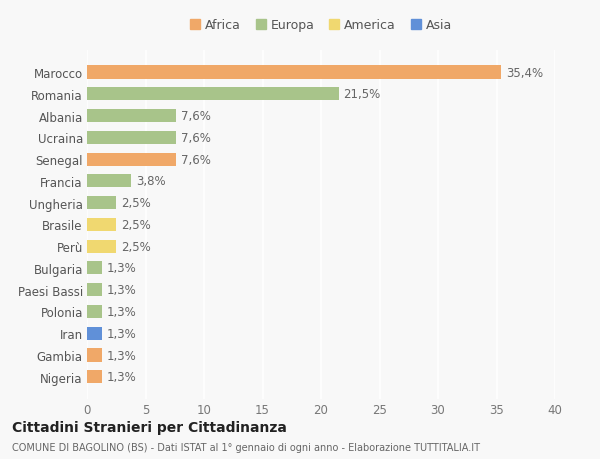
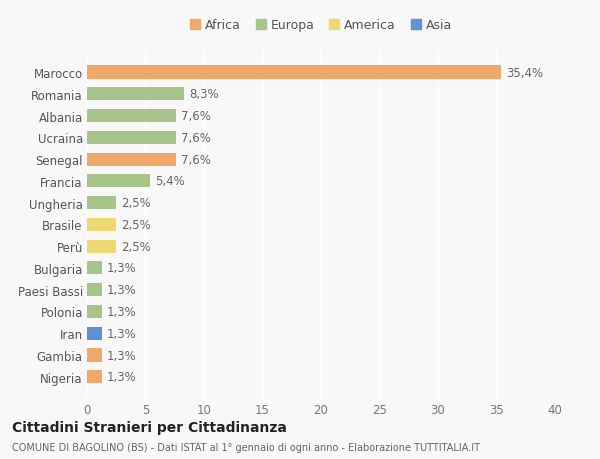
Romania: 21,5% -> 8,3%
Francia: 3,8% -> 5,4%
